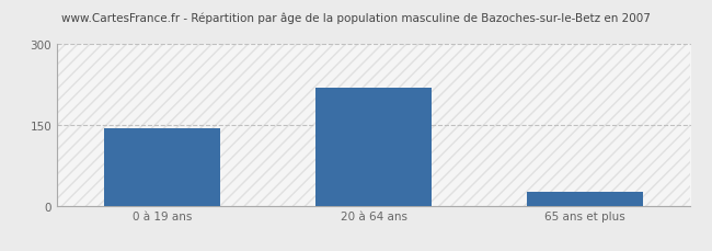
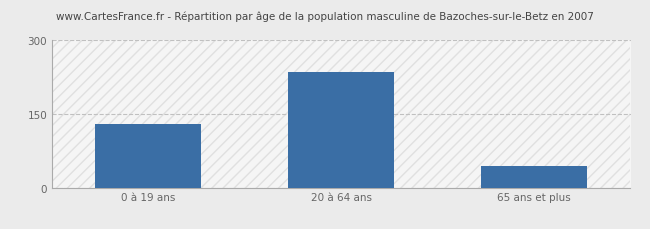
0 à 19 ans: 144 -> 130
20 à 64 ans: 220 -> 235
65 ans et plus: 25 -> 45
